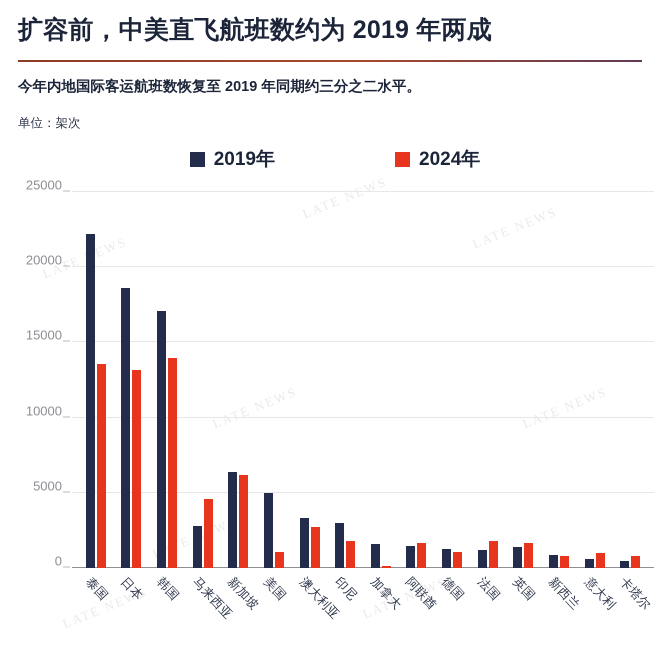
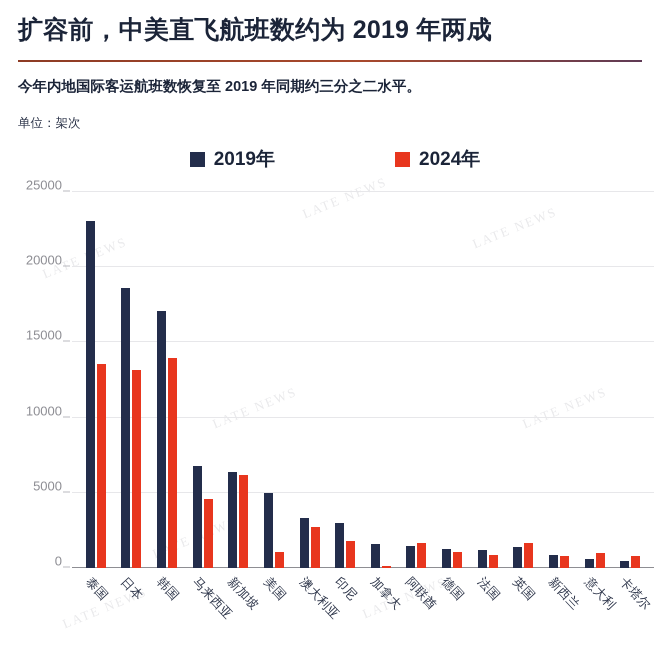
2019年/泰国: 22200 -> 23100
2019年/马来西亚: 2800 -> 6800
2024年/法国: 1800 -> 900
